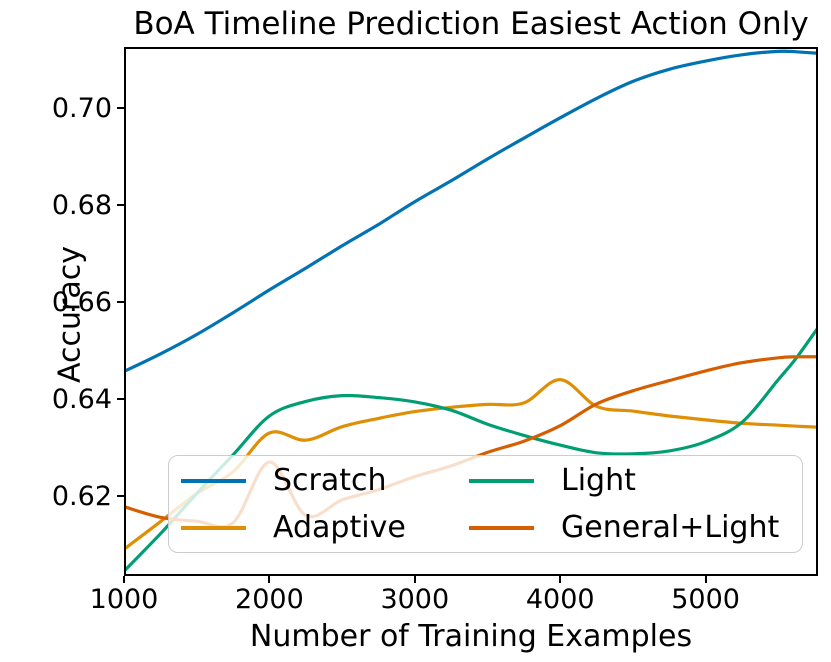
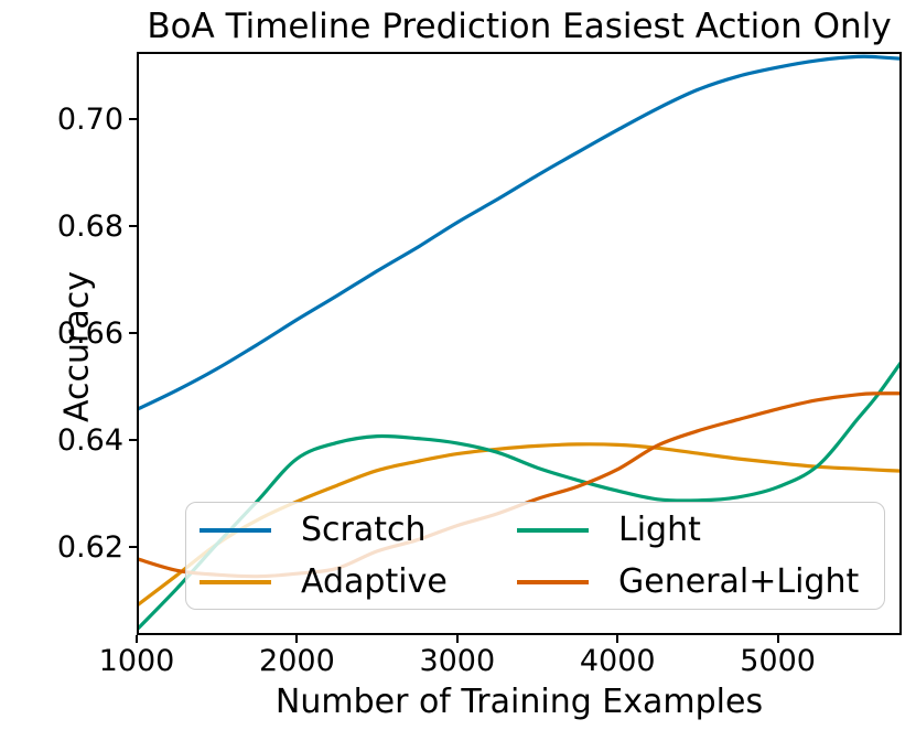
Adaptive/2000: 0.633 -> 0.628
General+Light/2000: 0.627 -> 0.615
Adaptive/4000: 0.644 -> 0.639
